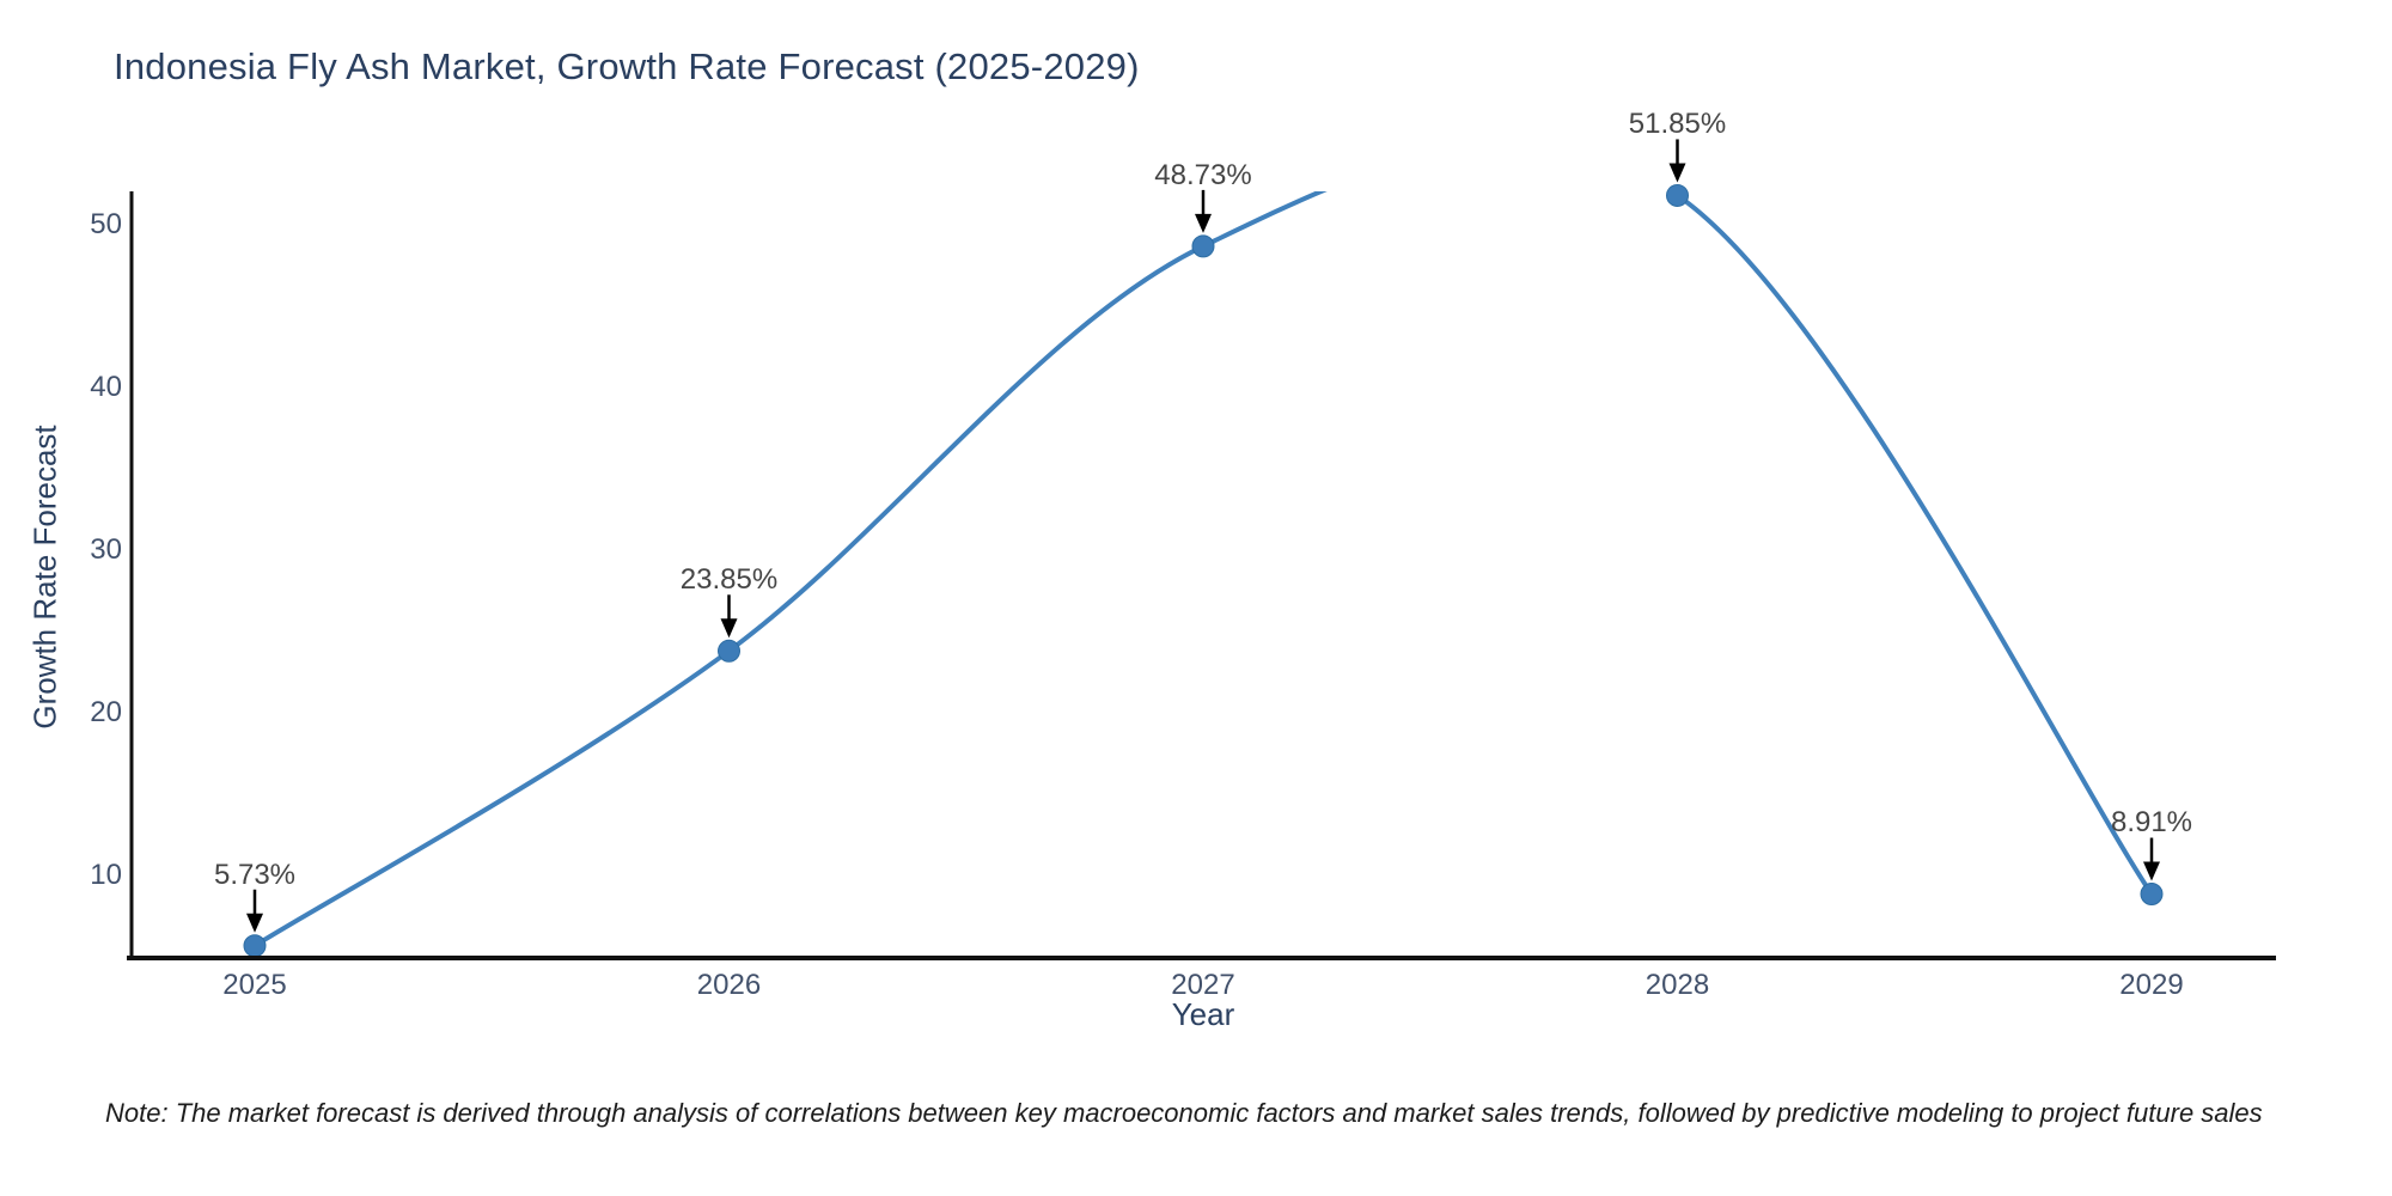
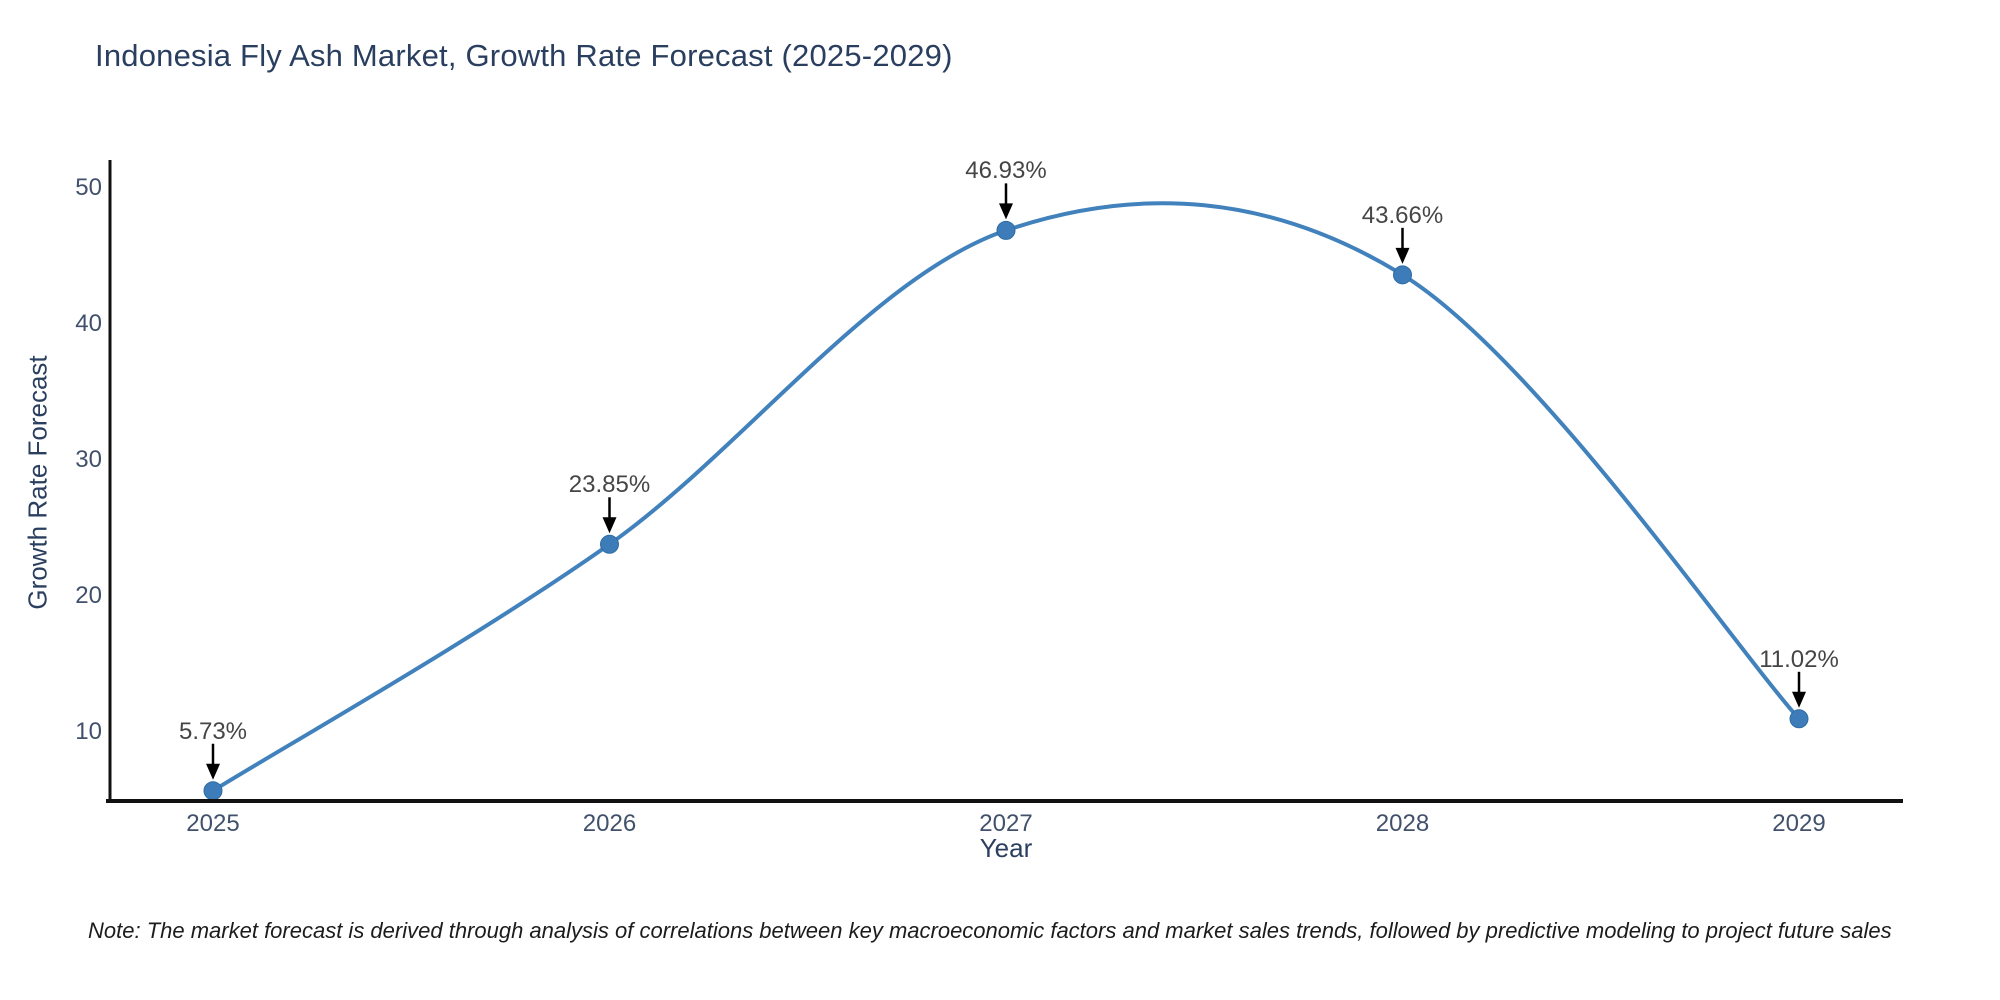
2027: 48.73% -> 46.93%
2028: 51.85% -> 43.66%
2029: 8.91% -> 11.02%
